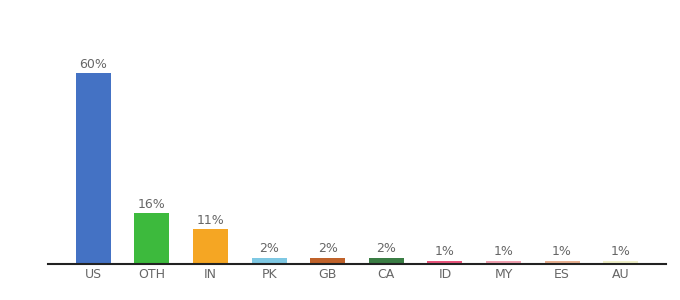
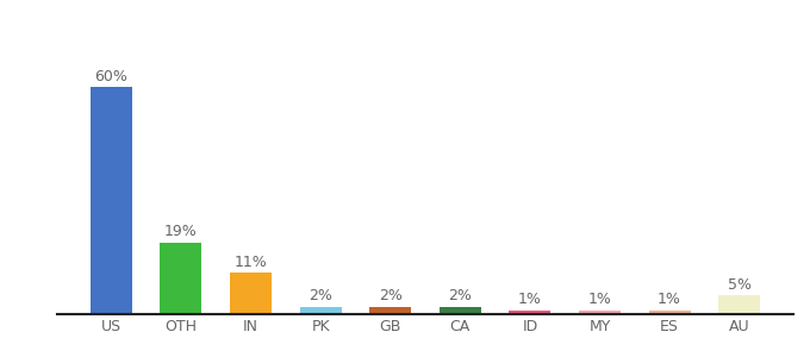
OTH: 16% -> 19%
AU: 1% -> 5%
